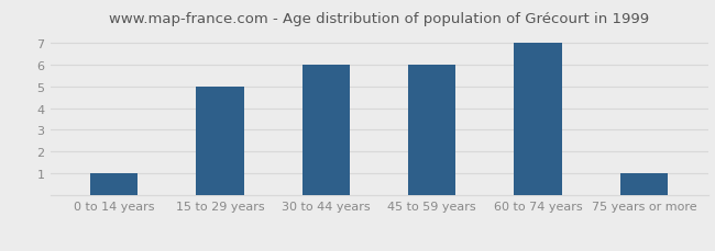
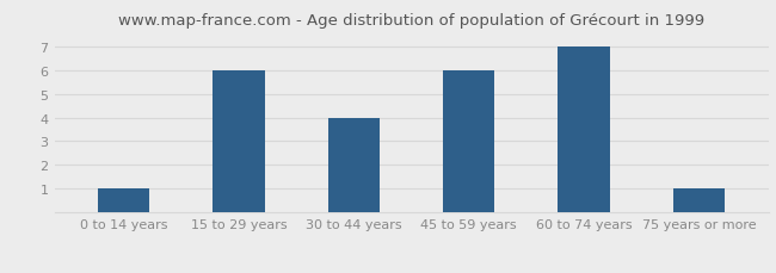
15 to 29 years: 5 -> 6
30 to 44 years: 6 -> 4
